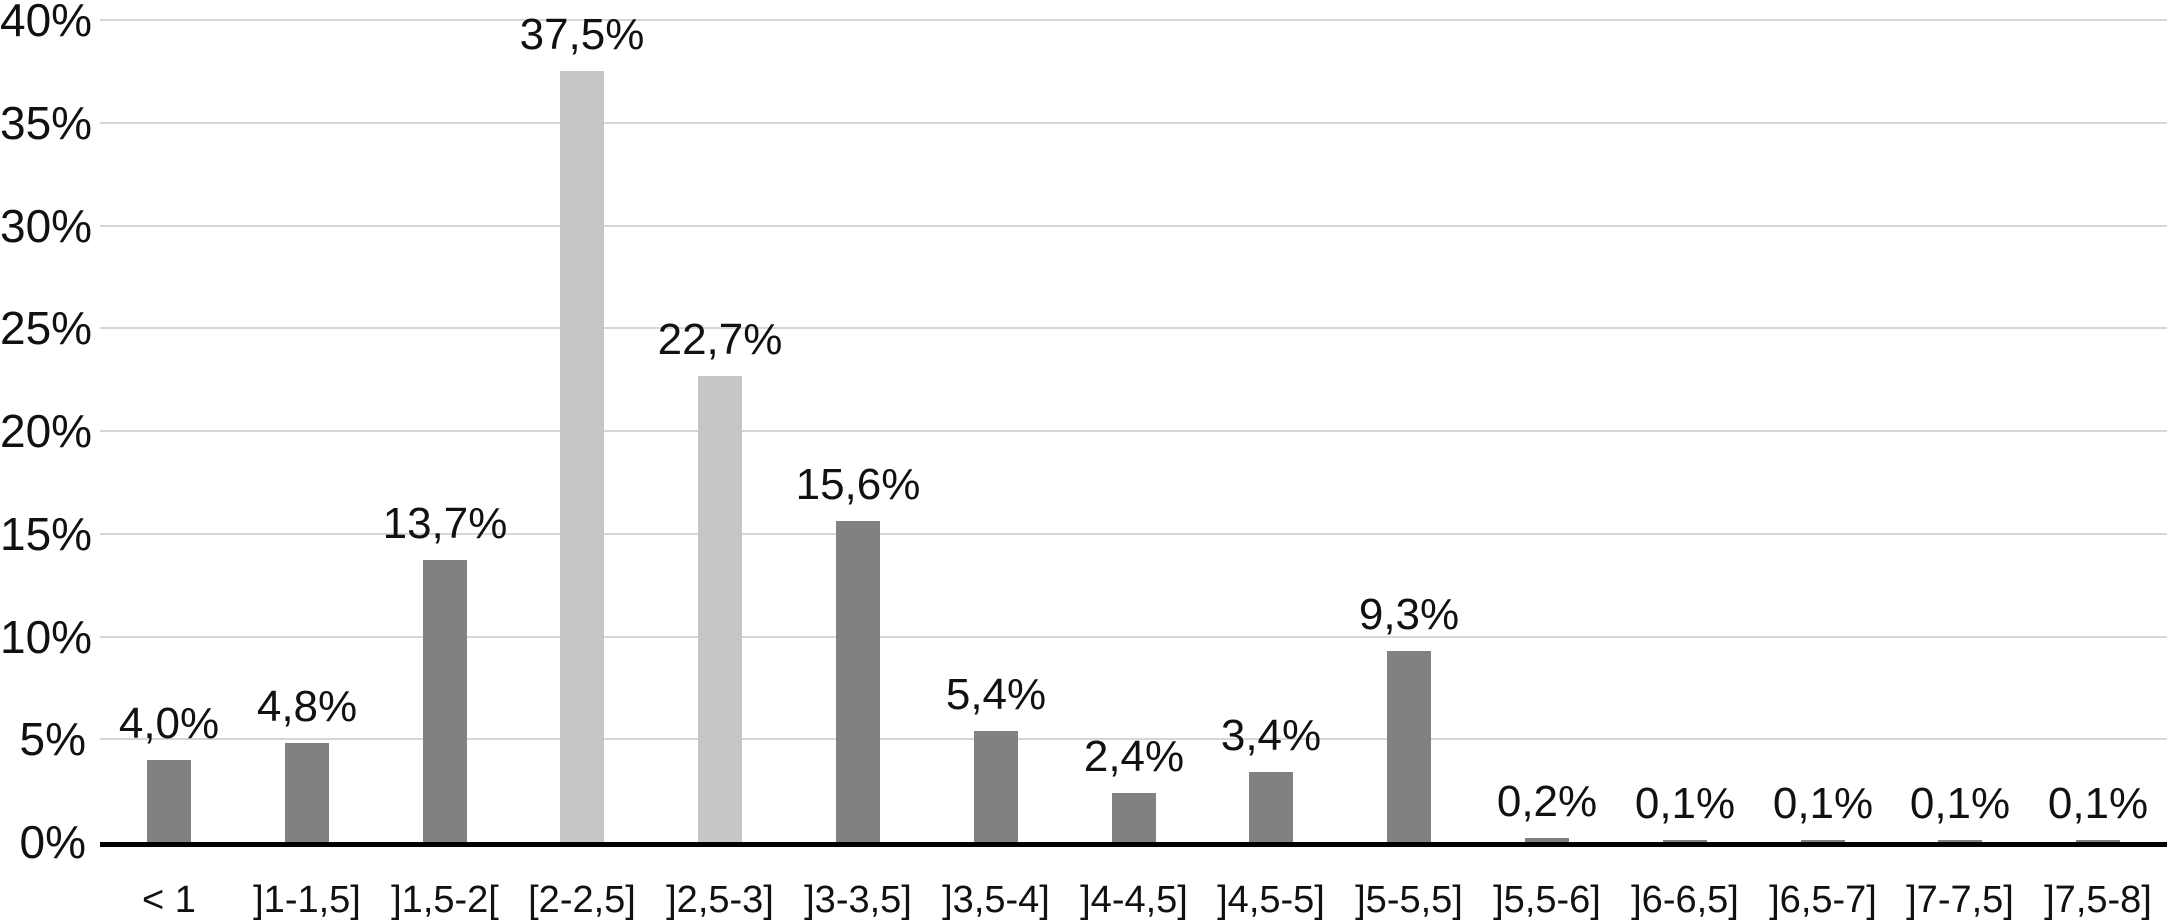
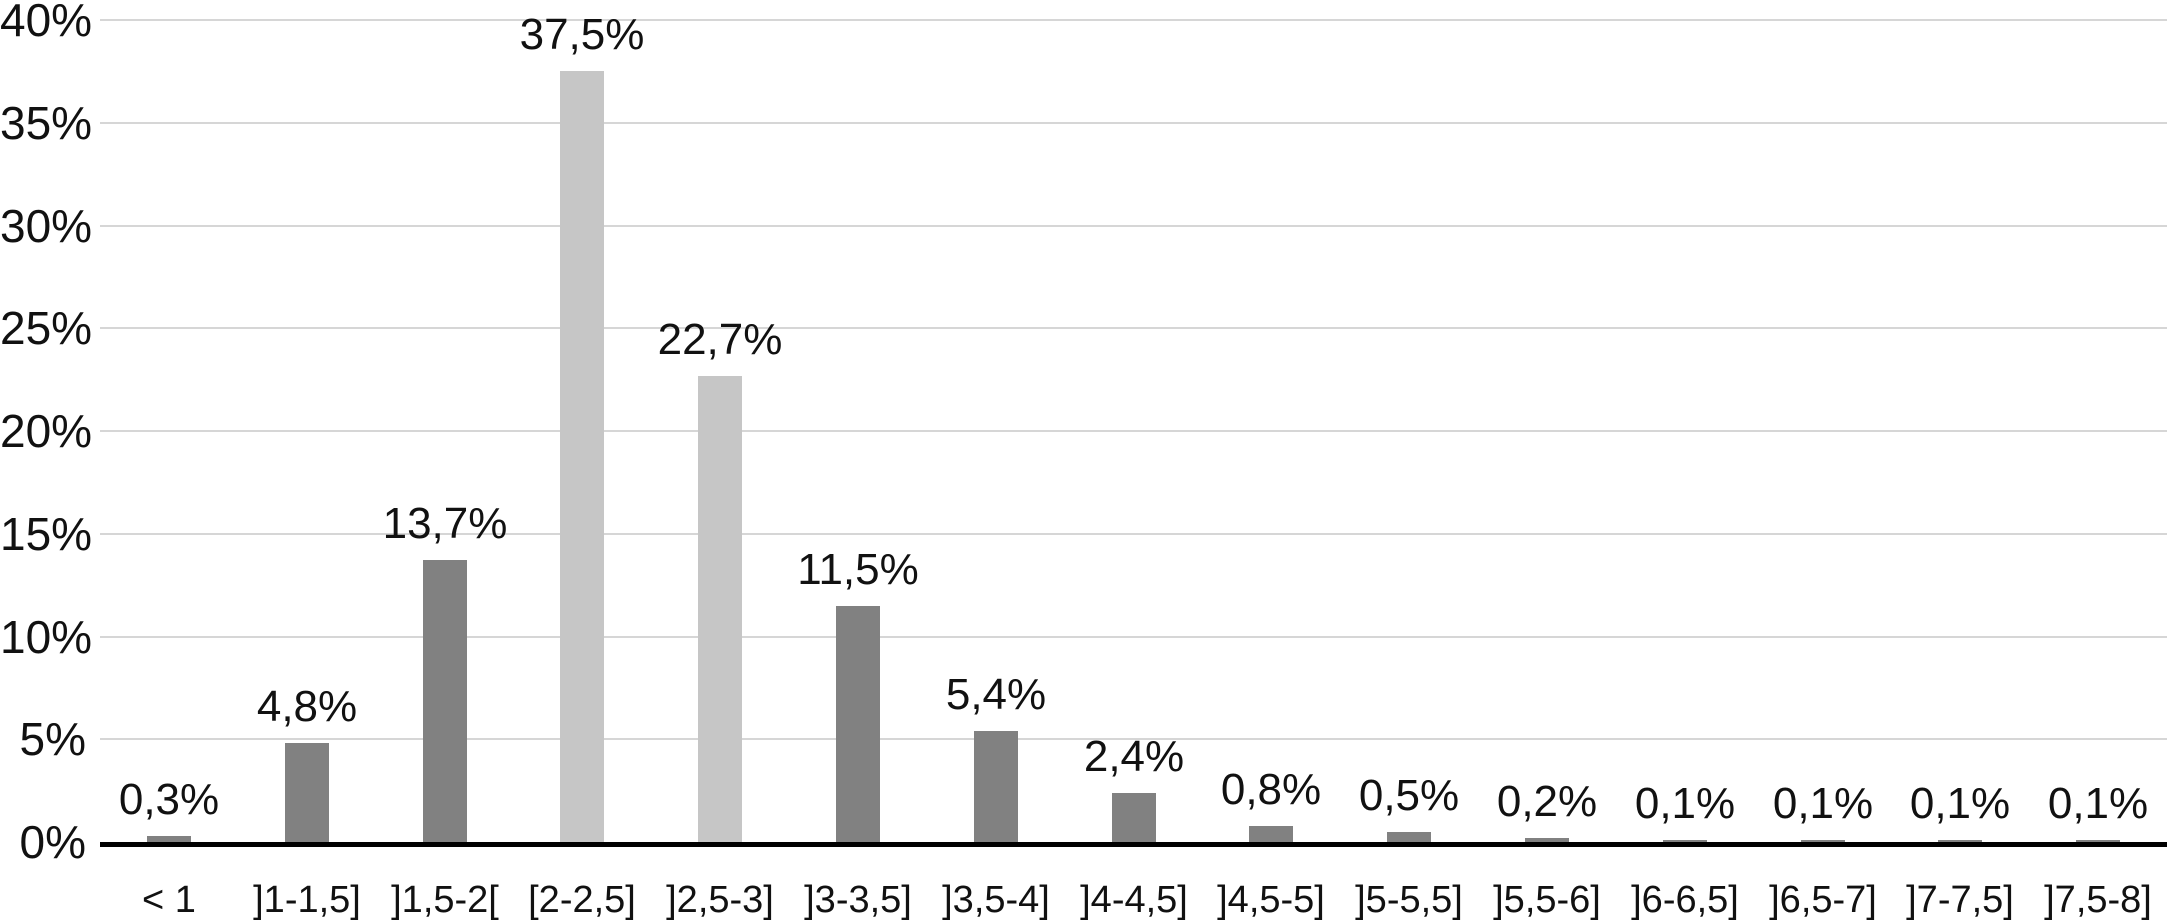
< 1: 4,0% -> 0,3%
]3-3,5]: 15,6% -> 11,5%
]4,5-5]: 3,4% -> 0,8%
]5-5,5]: 9,3% -> 0,5%
